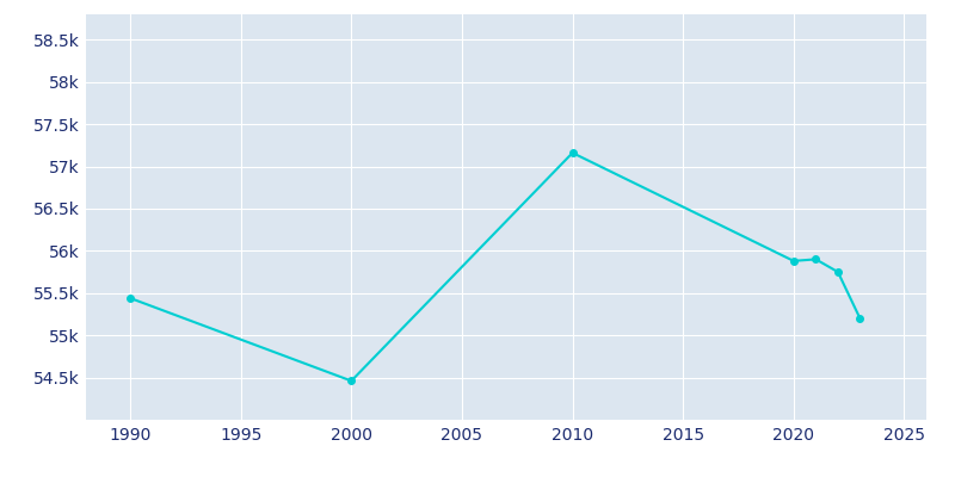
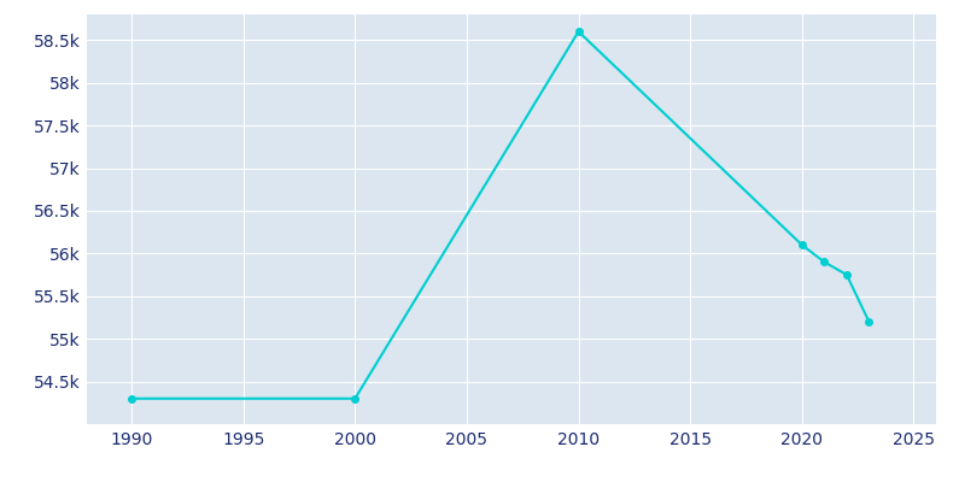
1990: 55.44k -> 54.30k
2000: 54.46k -> 54.30k
2010: 57.16k -> 58.60k
2020: 55.88k -> 56.10k
